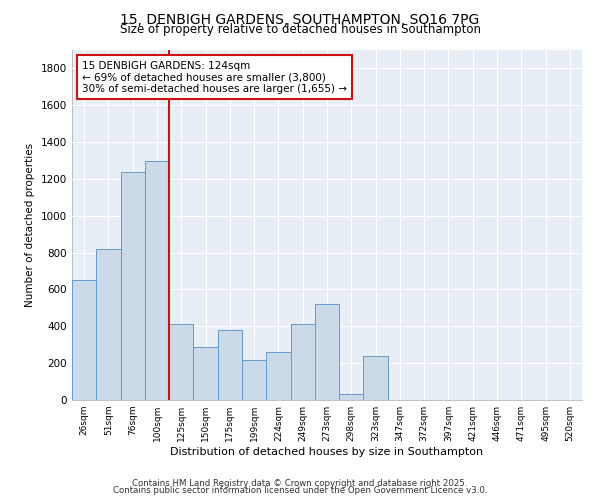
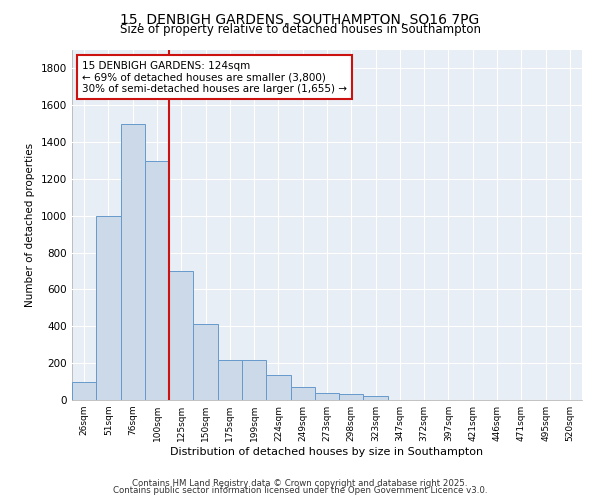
26sqm: 650 -> 100
51sqm: 820 -> 1000
76sqm: 1240 -> 1500
125sqm: 410 -> 700
150sqm: 290 -> 410
175sqm: 380 -> 220
224sqm: 260 -> 140
249sqm: 410 -> 70
273sqm: 520 -> 40
323sqm: 240 -> 20
